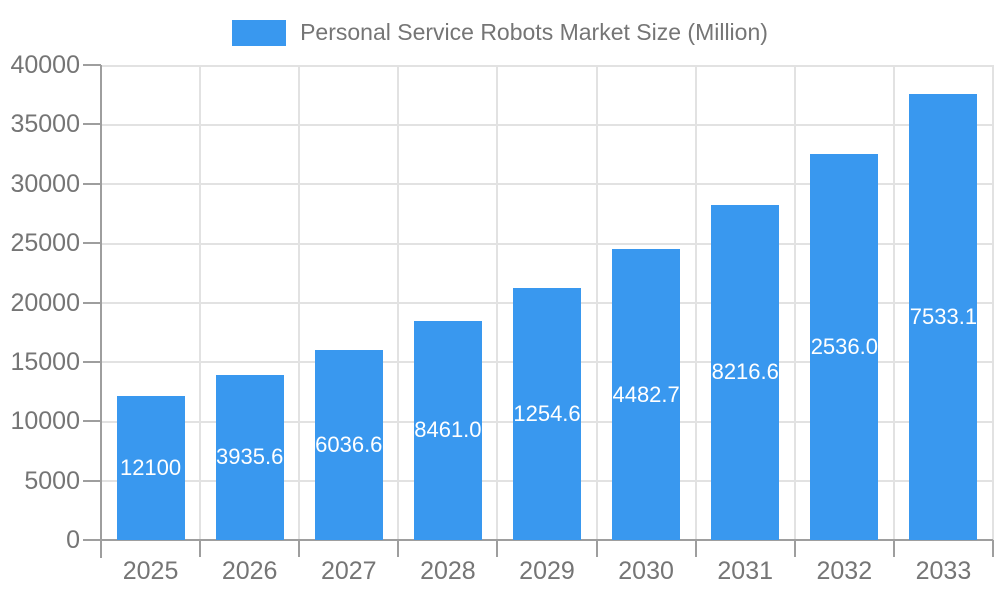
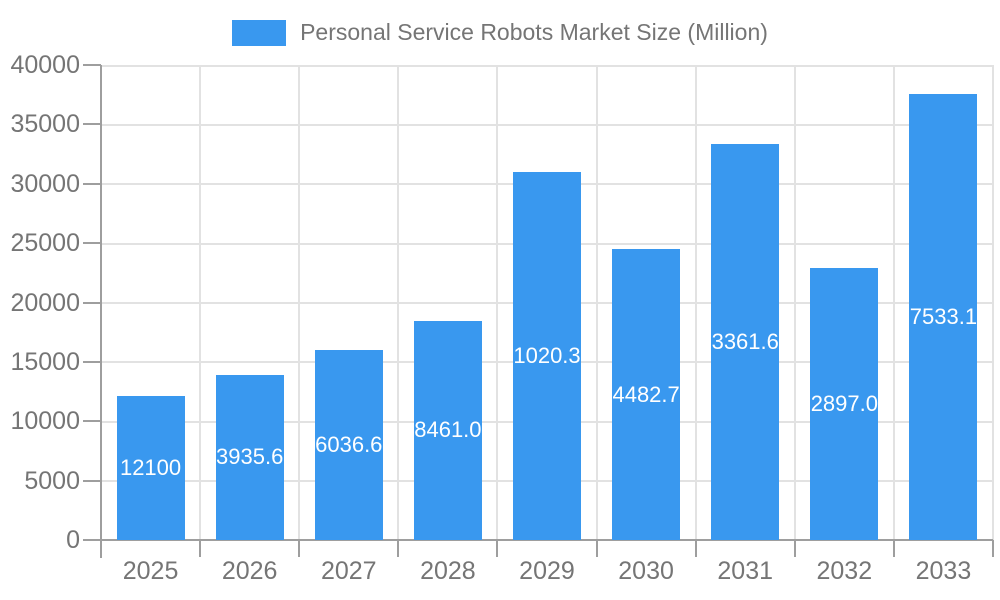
2029: 21254.68 -> 31020.39
2031: 28216.68 -> 33361.61
2032: 32536.08 -> 22897.07
